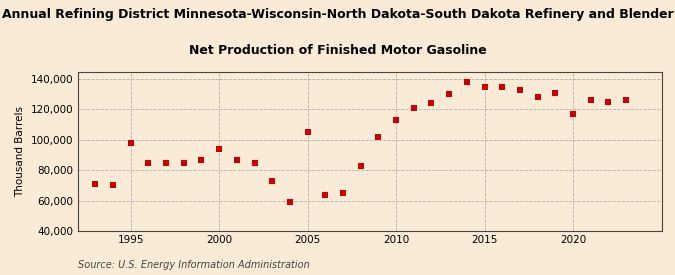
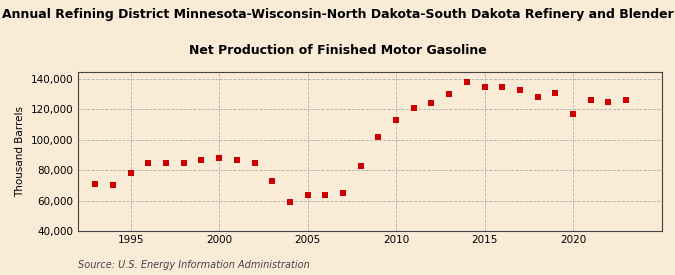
1995: 98,000 -> 78,000
2000: 94,000 -> 88,000
2005: 105,000 -> 64,000
